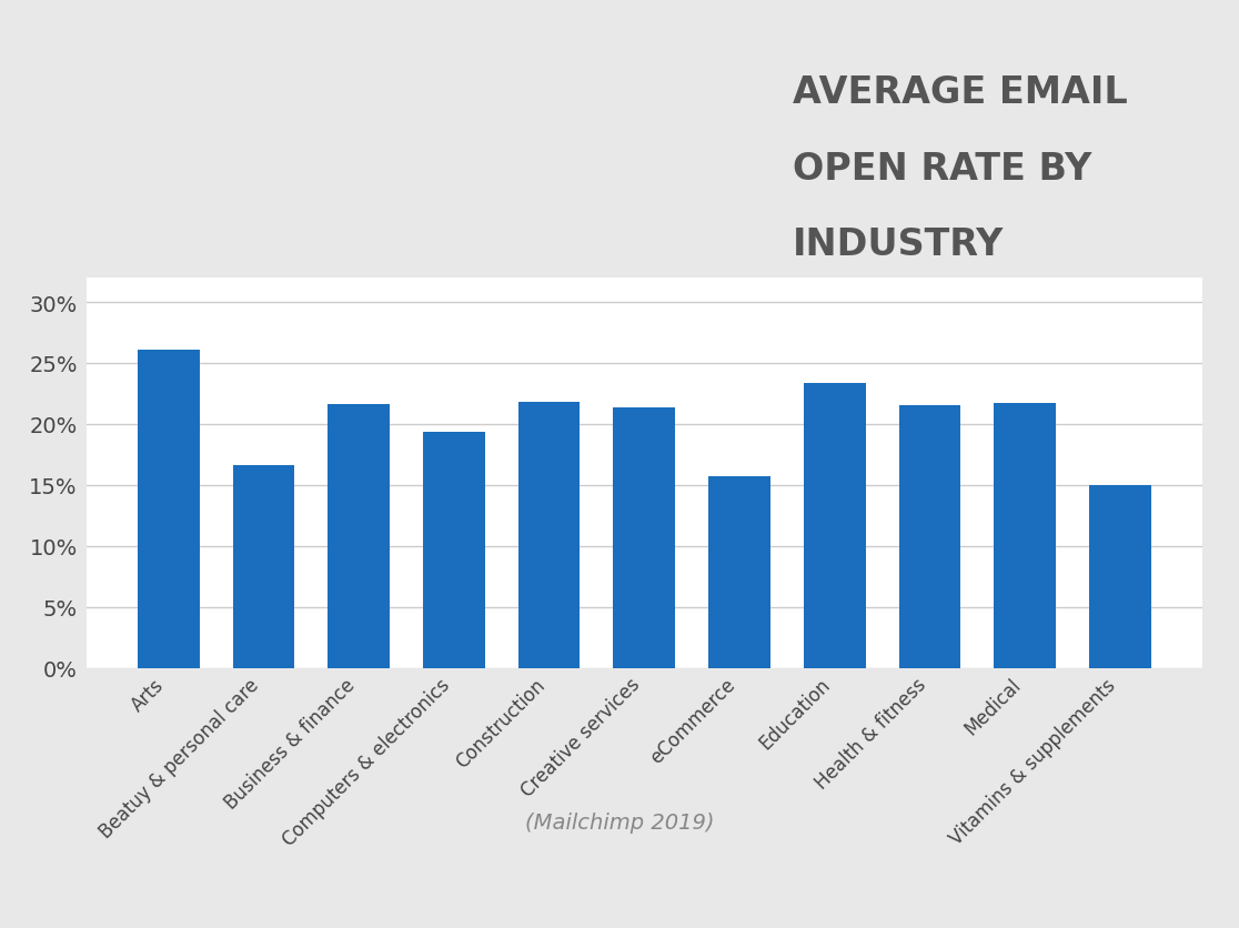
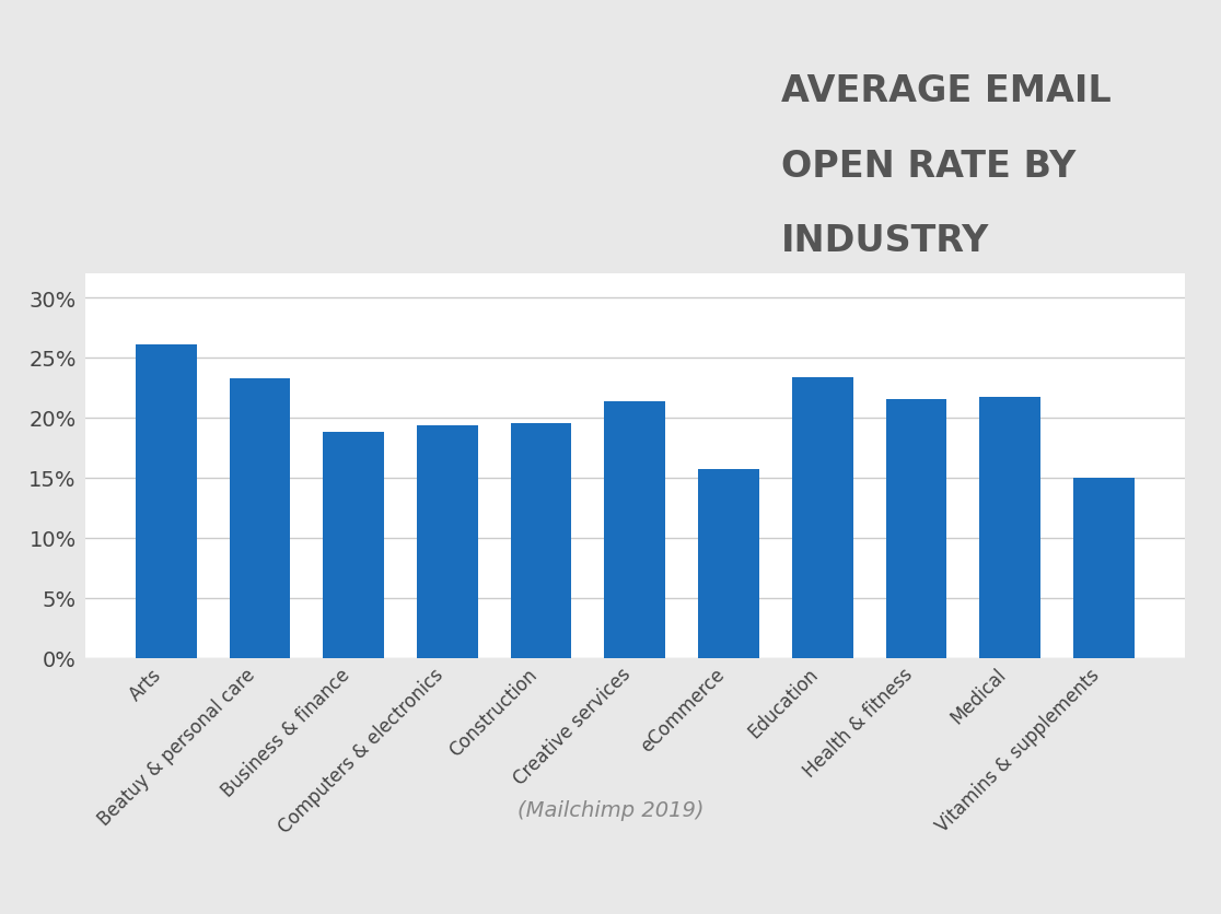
Beatuy & personal care: 16.6% -> 23.3%
Business & finance: 21.6% -> 18.8%
Construction: 21.8% -> 19.5%
